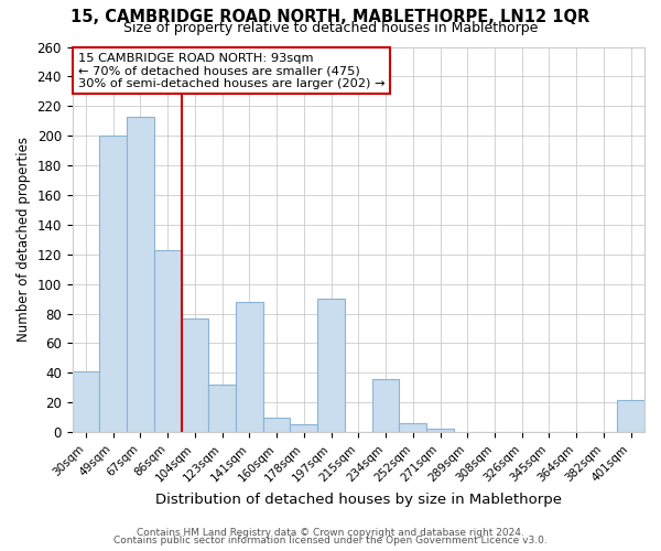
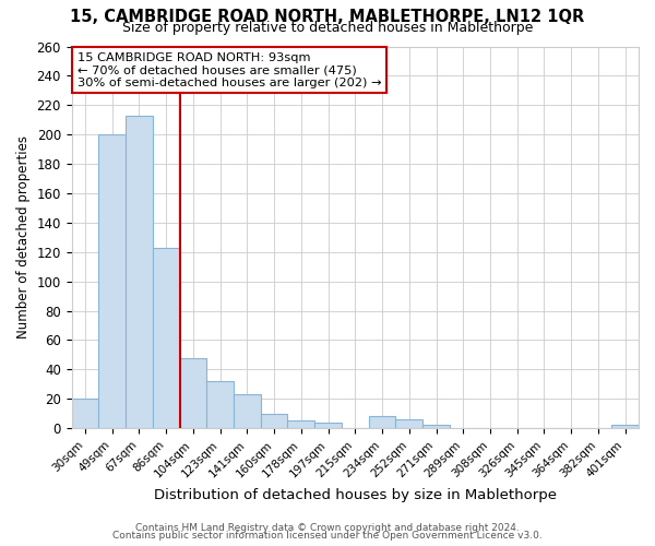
30sqm: 41 -> 20
104sqm: 77 -> 48
141sqm: 88 -> 23
197sqm: 90 -> 4
234sqm: 36 -> 8
401sqm: 22 -> 2
